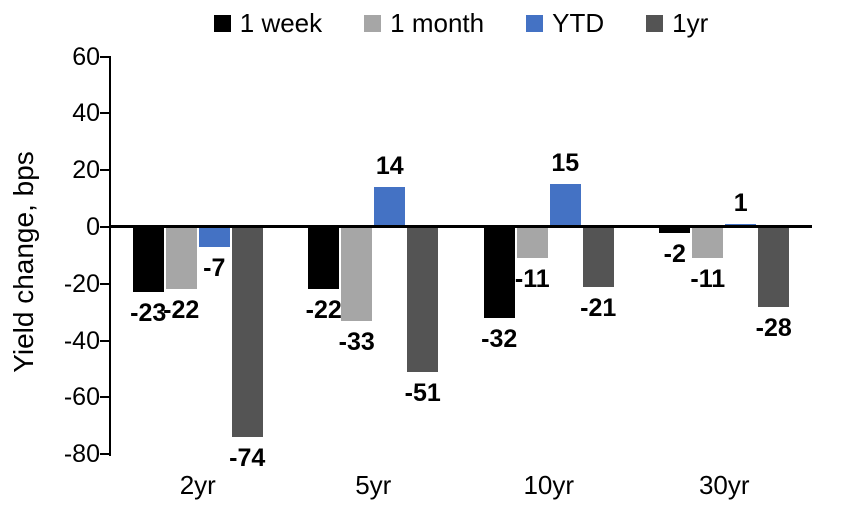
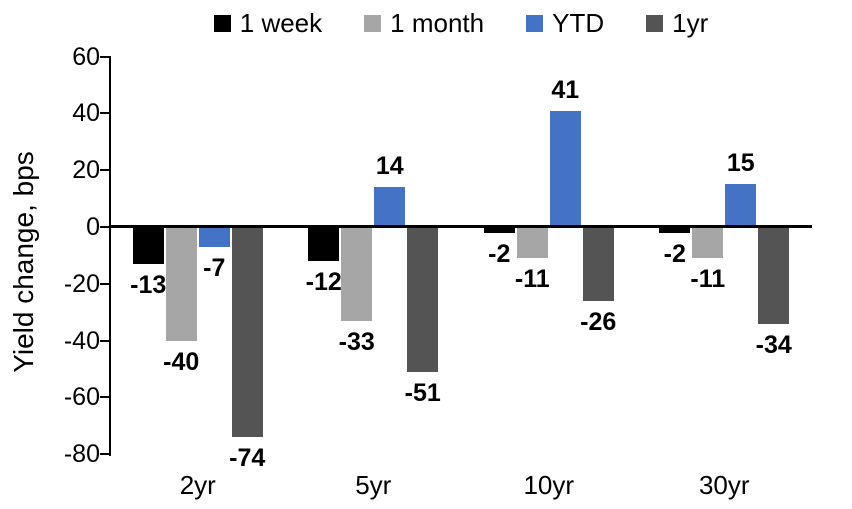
1 week/2yr: -23 -> -13
1 month/2yr: -22 -> -40
1 week/5yr: -22 -> -12
1 week/10yr: -32 -> -2
YTD/10yr: 15 -> 41
1yr/10yr: -21 -> -26
YTD/30yr: 1 -> 15
1yr/30yr: -28 -> -34
